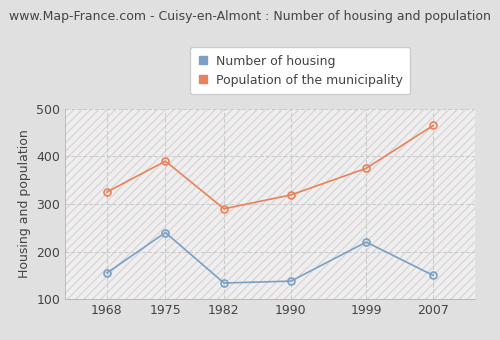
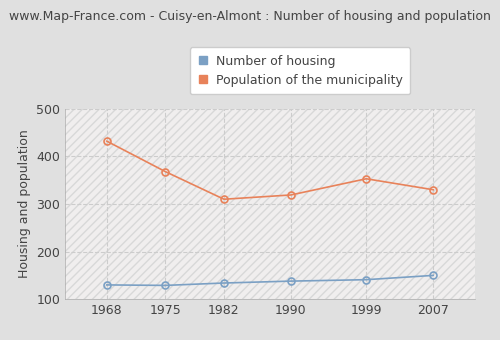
Number of housing/1968: 155 -> 130
Population of the municipality/1968: 325 -> 432
Number of housing/1975: 240 -> 129
Population of the municipality/1975: 390 -> 368
Population of the municipality/1982: 290 -> 310
Number of housing/1999: 220 -> 141
Population of the municipality/1999: 375 -> 353
Population of the municipality/2007: 465 -> 330
